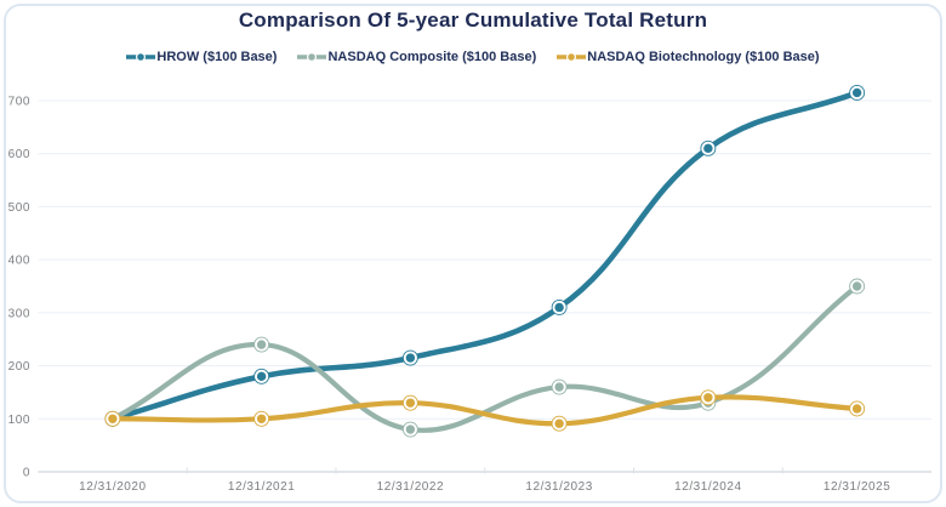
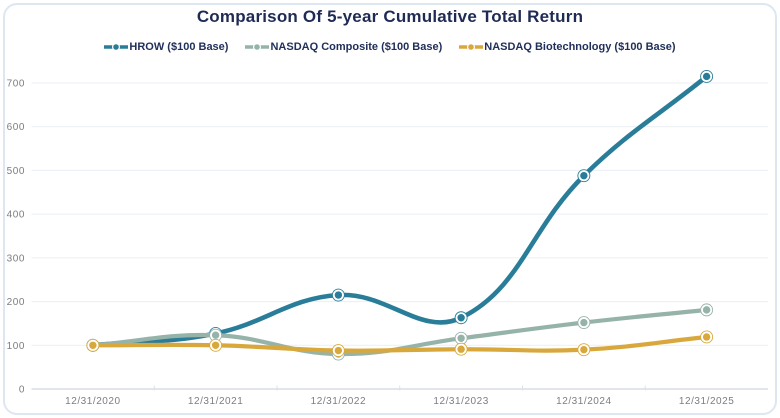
HROW ($100 Base)/12/31/2021: 180 -> 130
NASDAQ Composite ($100 Base)/12/31/2021: 240 -> 120
NASDAQ Biotechnology ($100 Base)/12/31/2022: 130 -> 90
HROW ($100 Base)/12/31/2023: 310 -> 160
NASDAQ Composite ($100 Base)/12/31/2023: 160 -> 120
HROW ($100 Base)/12/31/2024: 610 -> 490
NASDAQ Composite ($100 Base)/12/31/2024: 130 -> 150
NASDAQ Biotechnology ($100 Base)/12/31/2024: 140 -> 90
NASDAQ Composite ($100 Base)/12/31/2025: 350 -> 180
